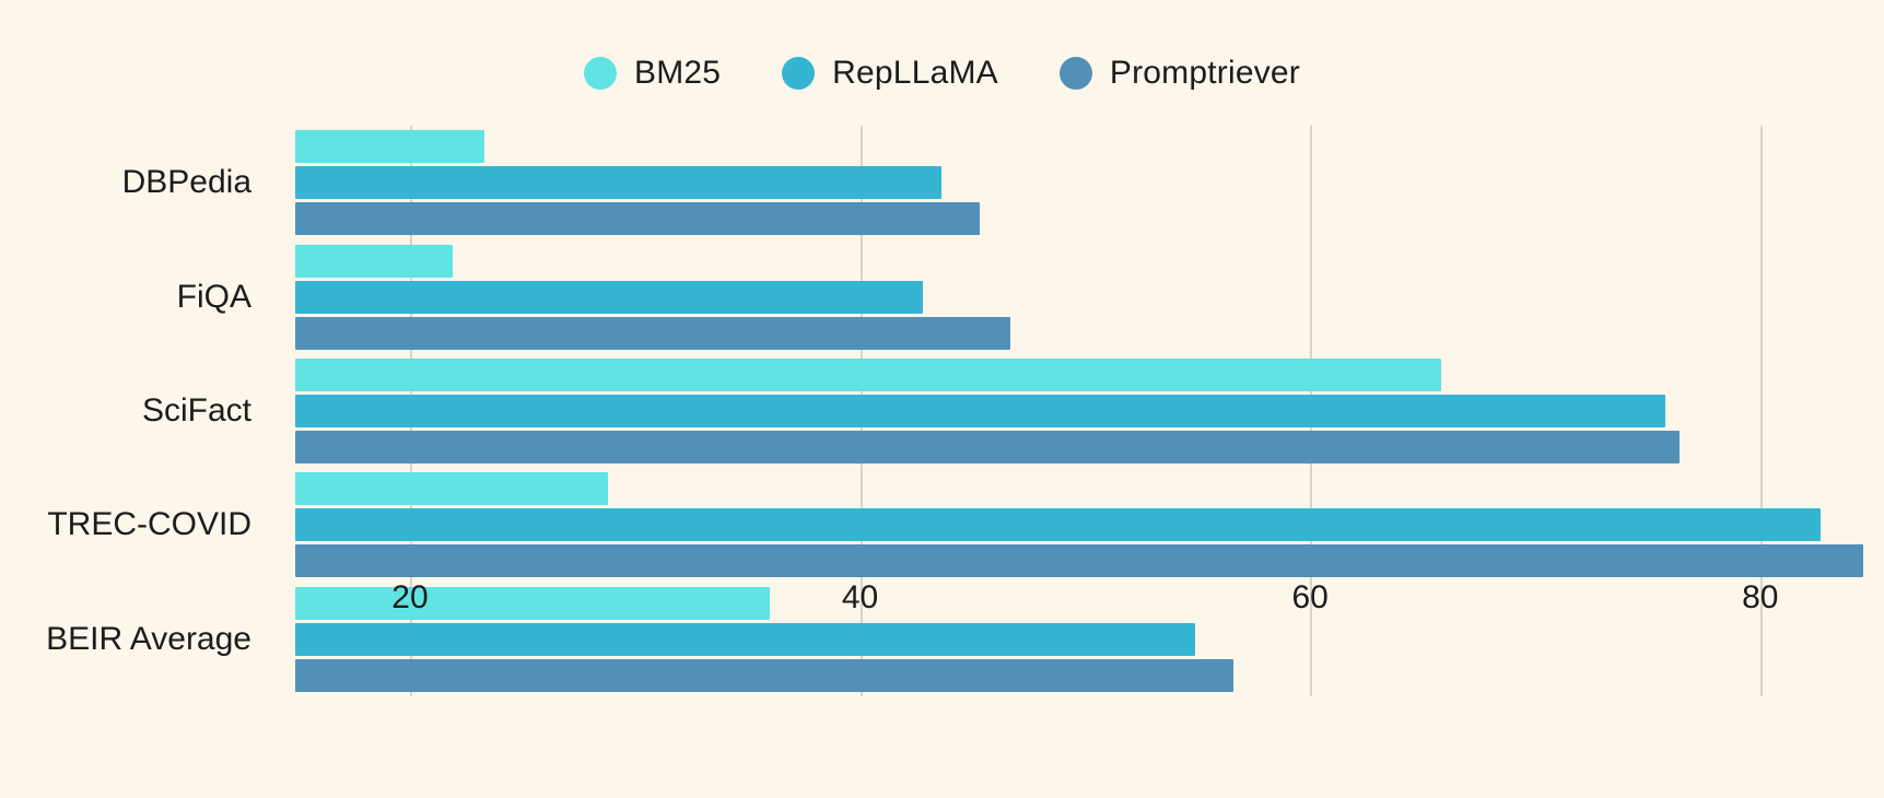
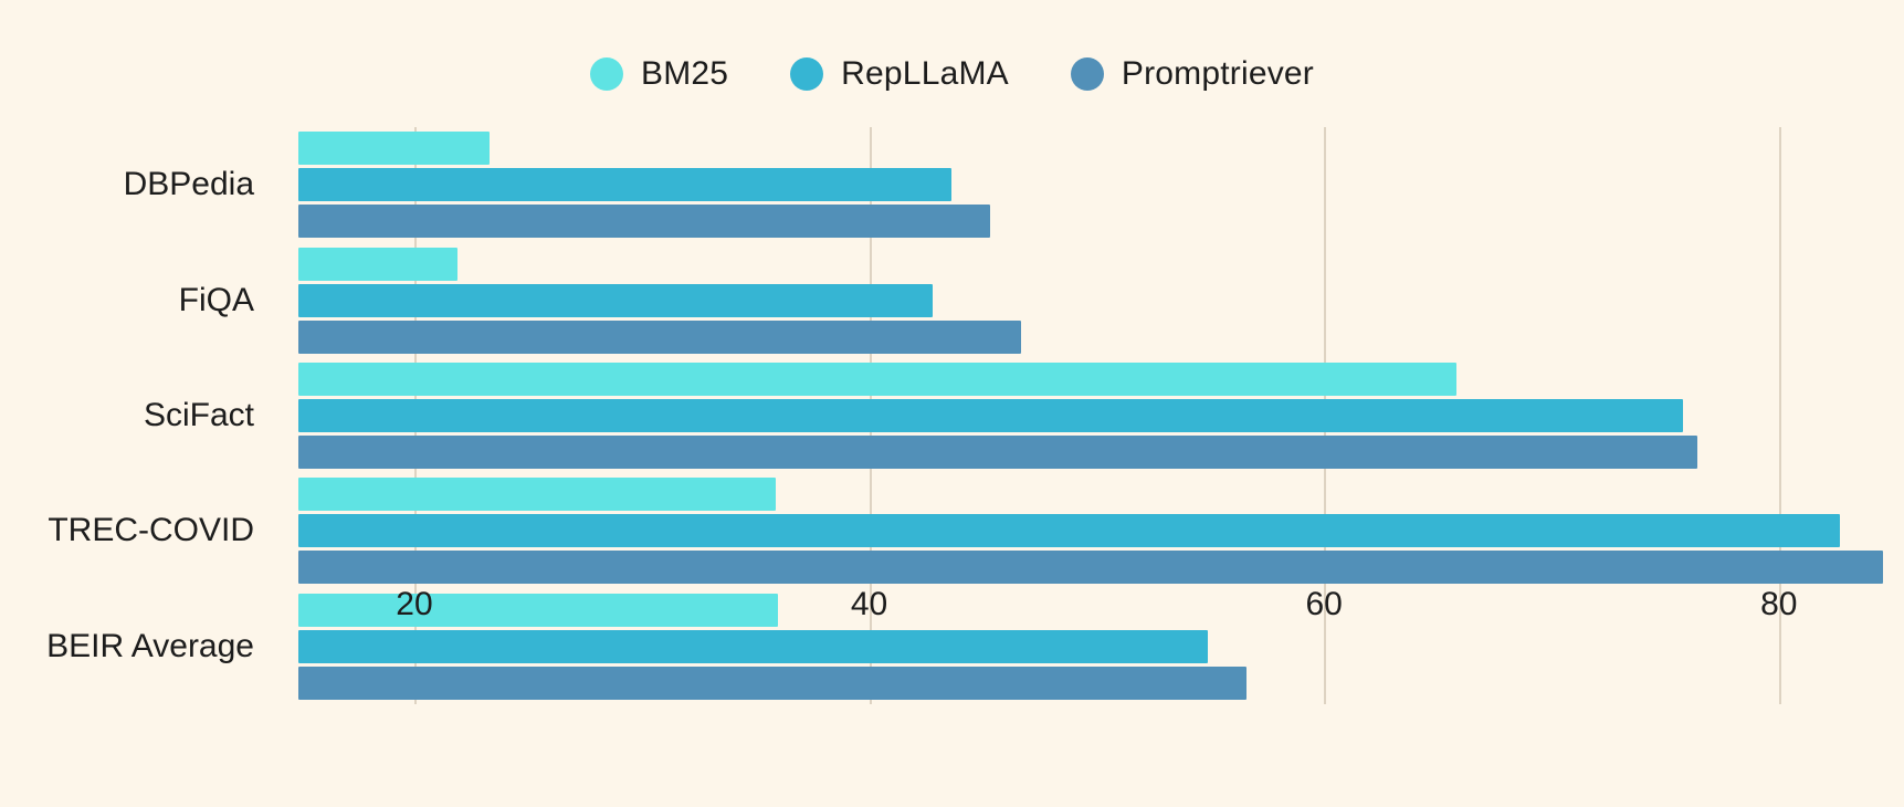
BM25/TREC-COVID: 28.8 -> 35.9
